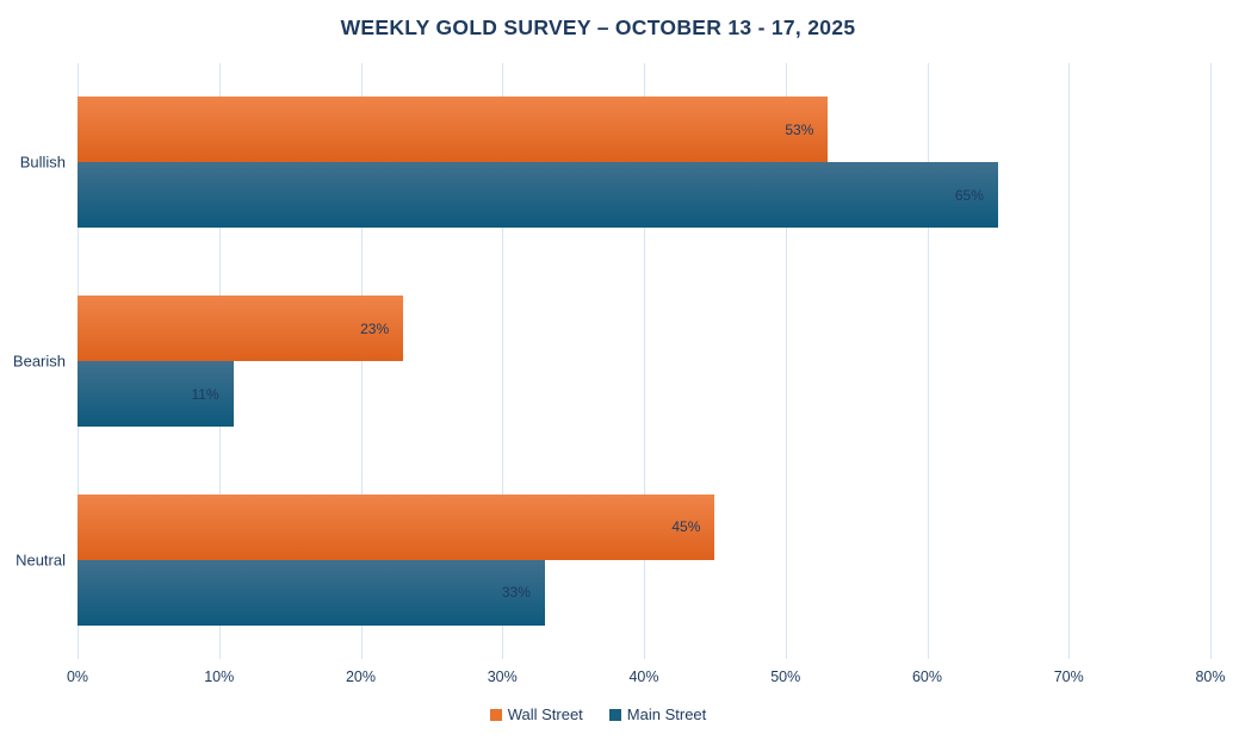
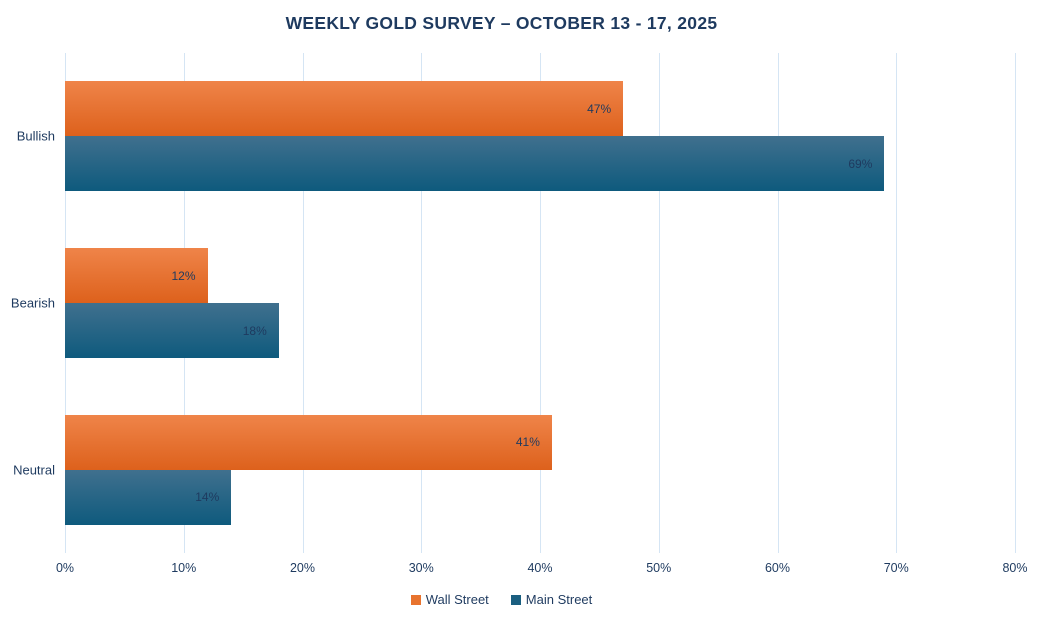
Wall Street/Bullish: 53% -> 47%
Main Street/Bullish: 65% -> 69%
Wall Street/Bearish: 23% -> 12%
Main Street/Bearish: 11% -> 18%
Wall Street/Neutral: 45% -> 41%
Main Street/Neutral: 33% -> 14%
